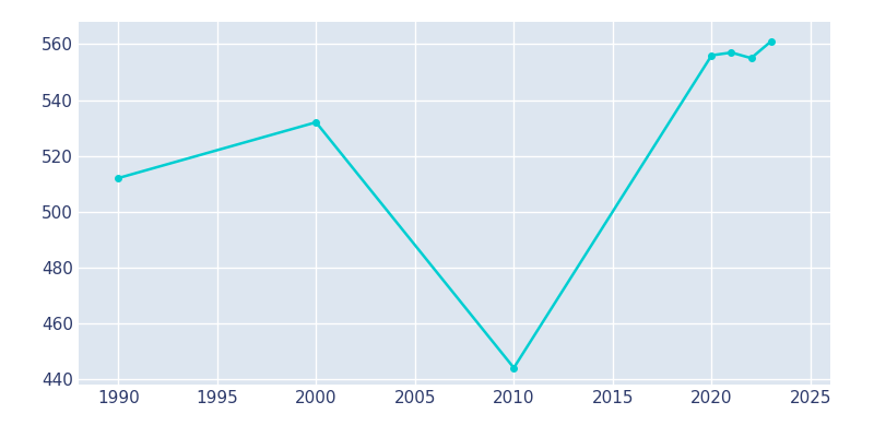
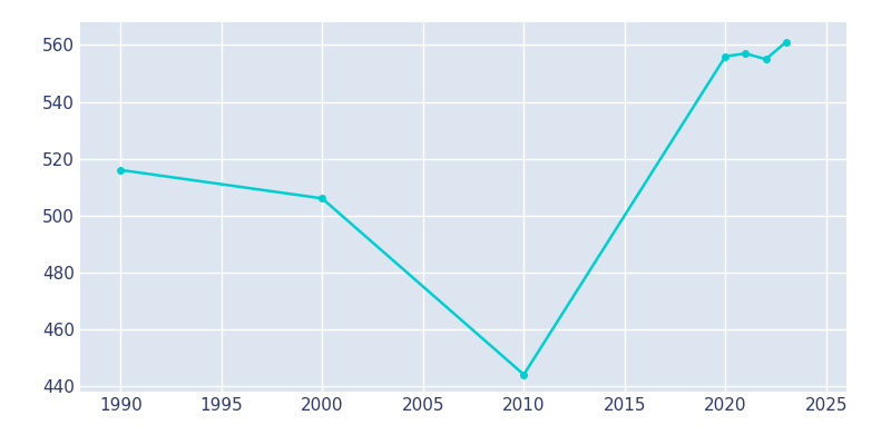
1990: 512 -> 516
2000: 532 -> 506
